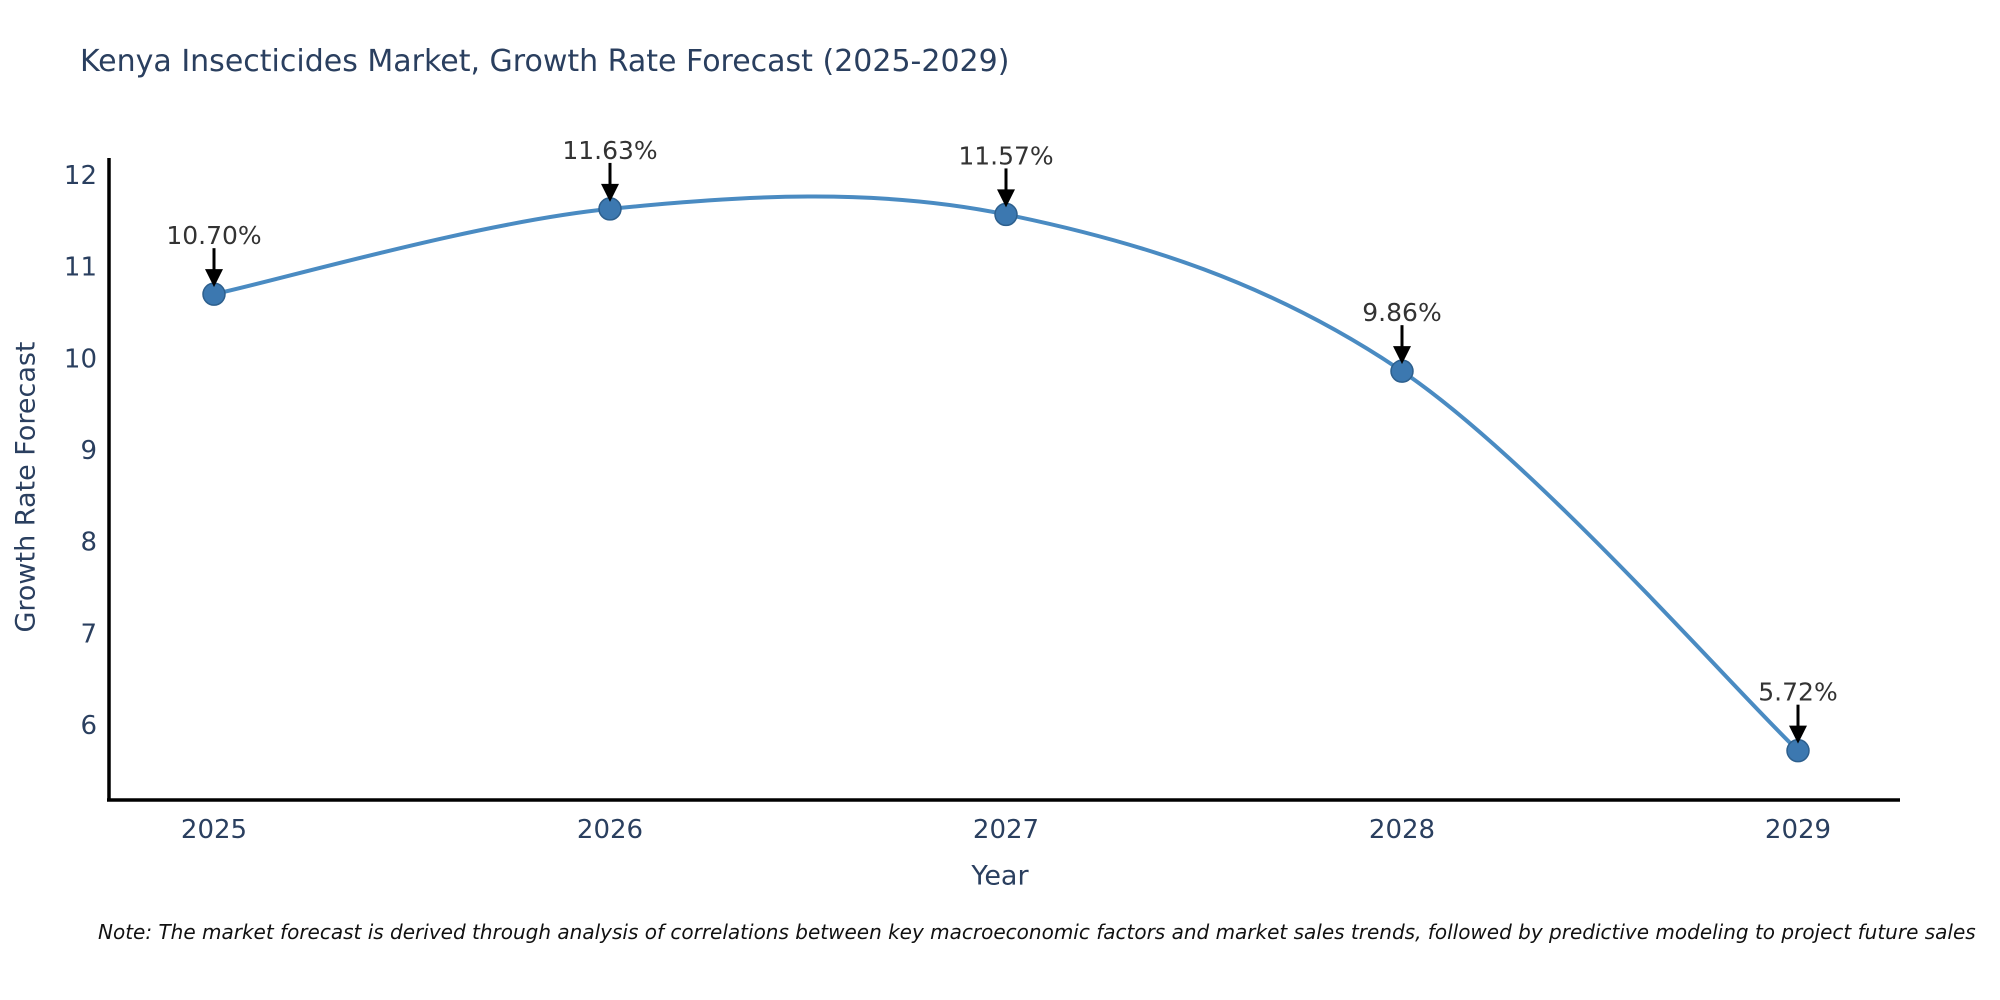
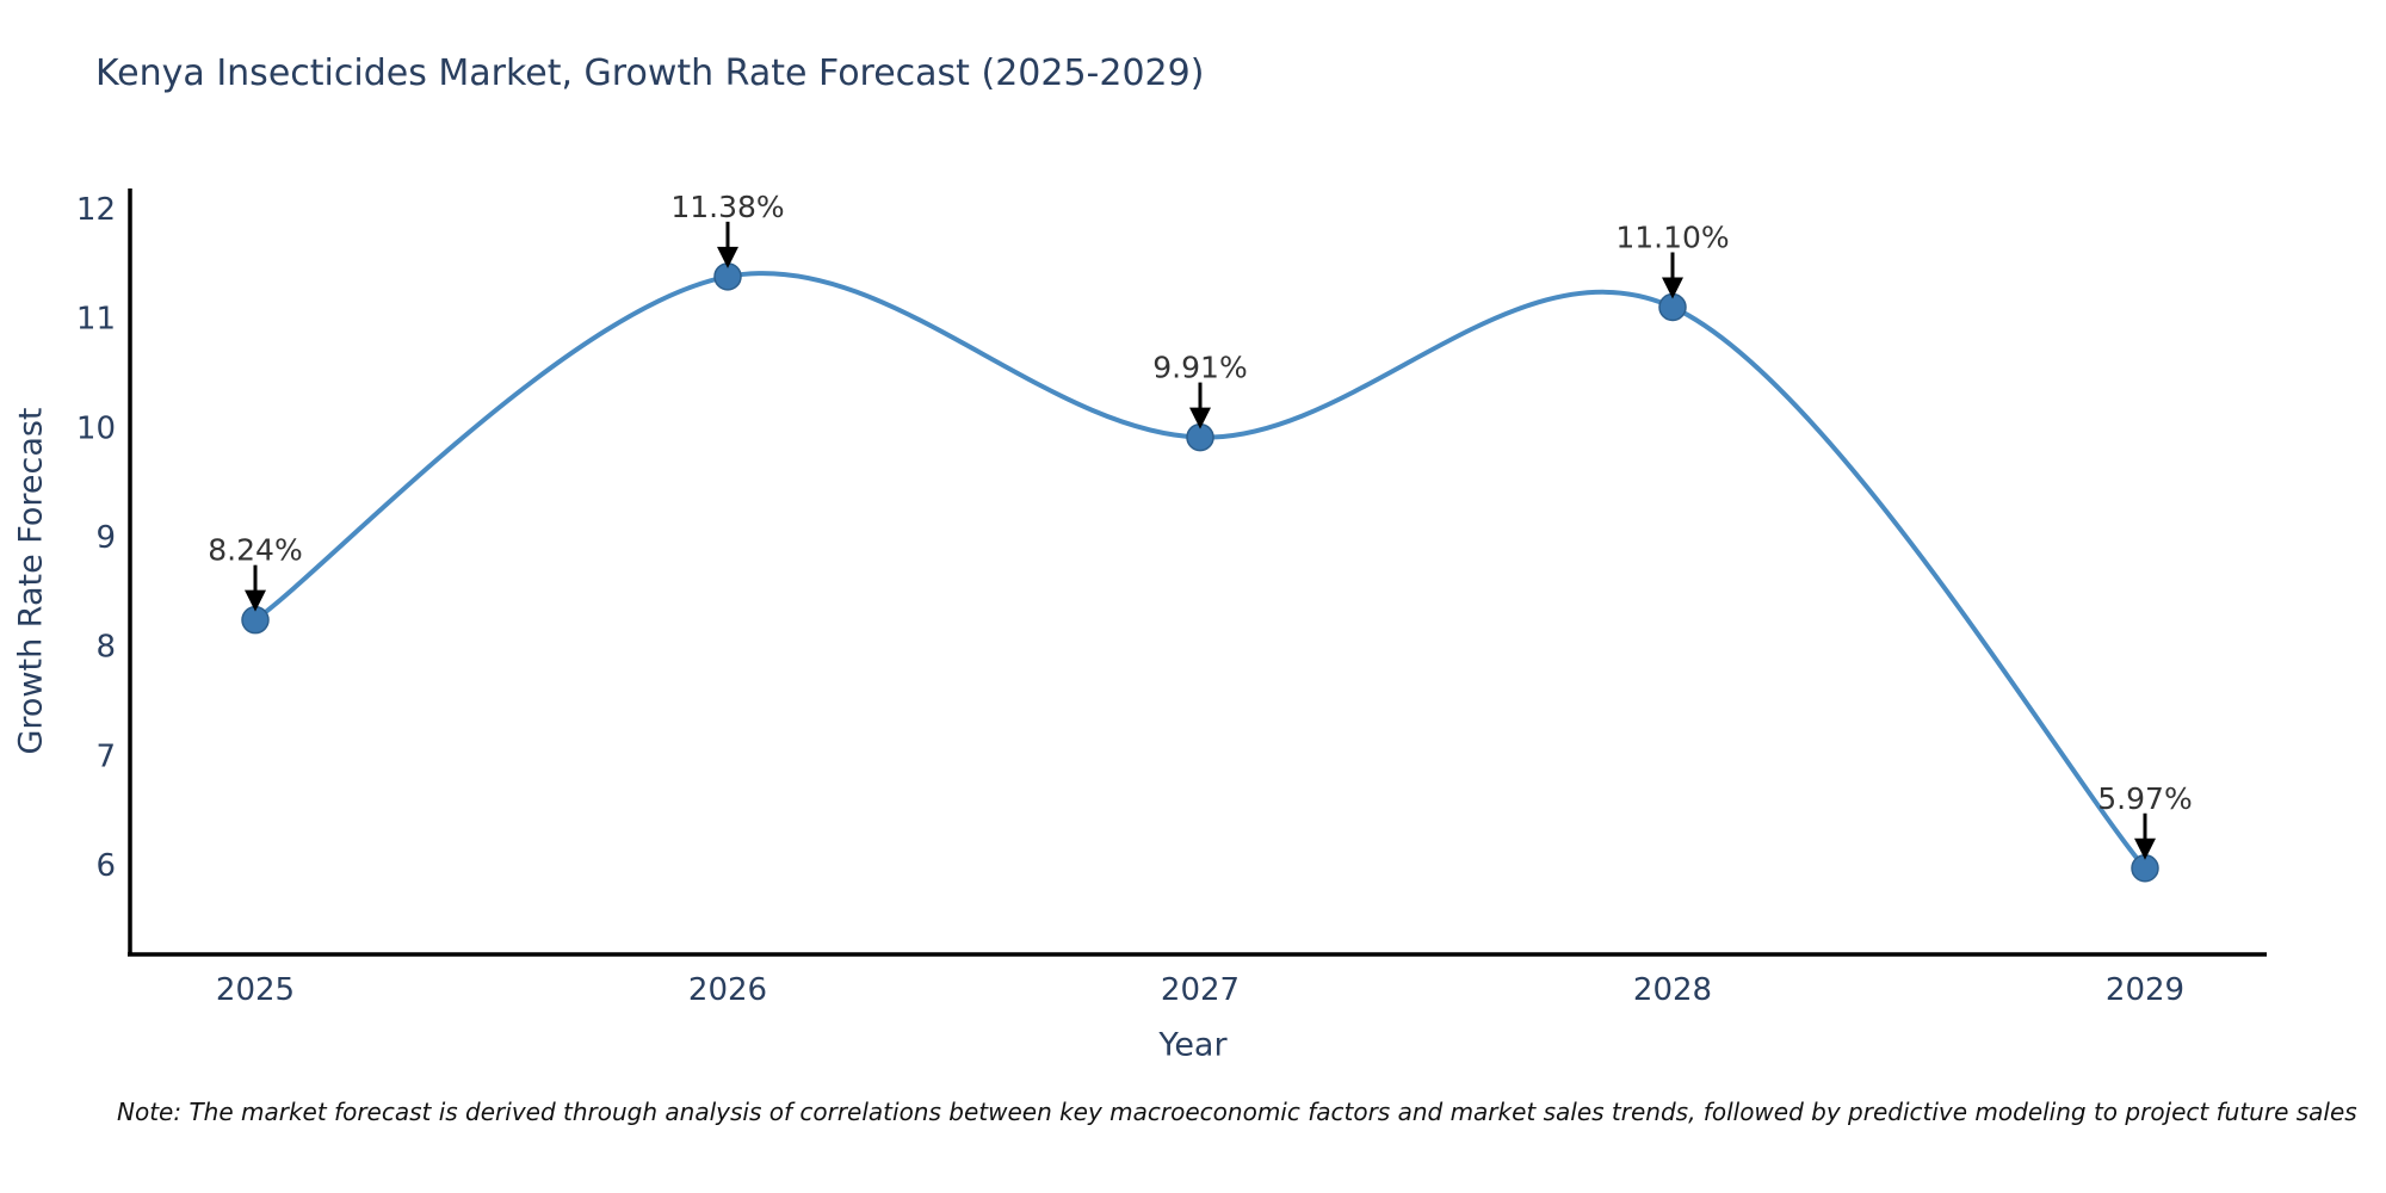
2025: 10.70% -> 8.24%
2026: 11.63% -> 11.38%
2027: 11.57% -> 9.91%
2028: 9.86% -> 11.10%
2029: 5.72% -> 5.97%
